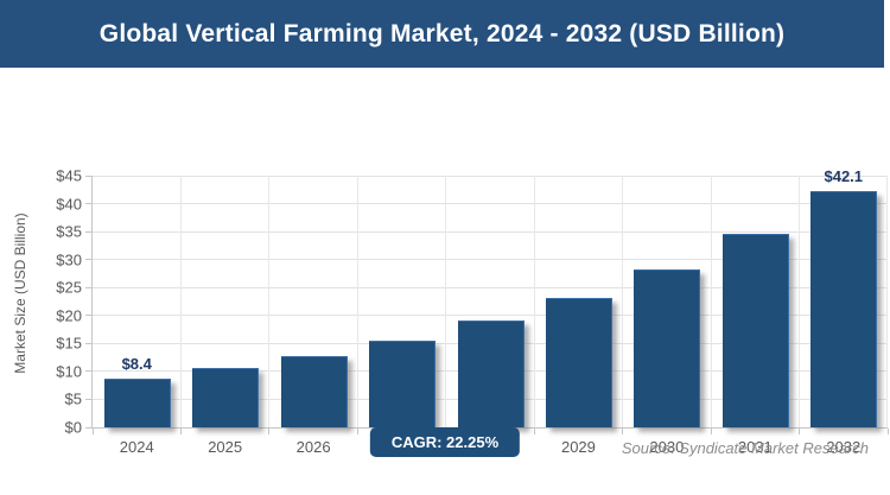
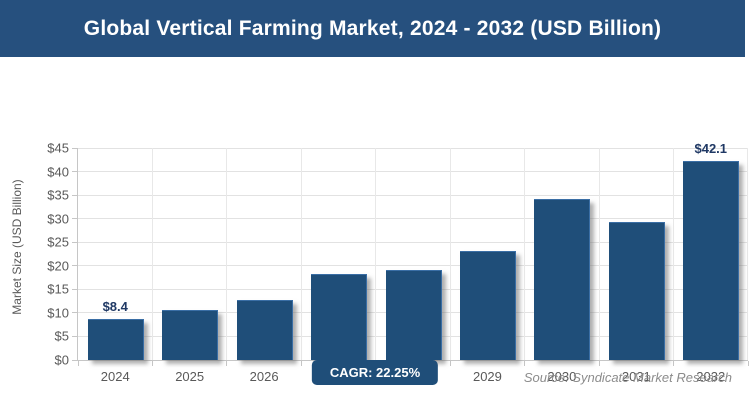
2027: $15 -> $18
2030: $28 -> $34
2031: $34 -> $29
